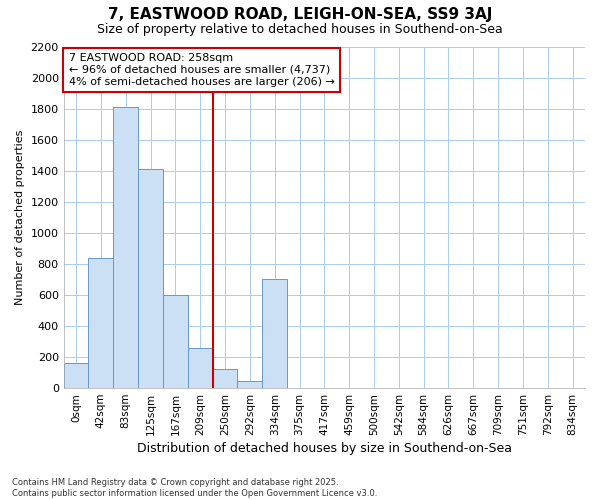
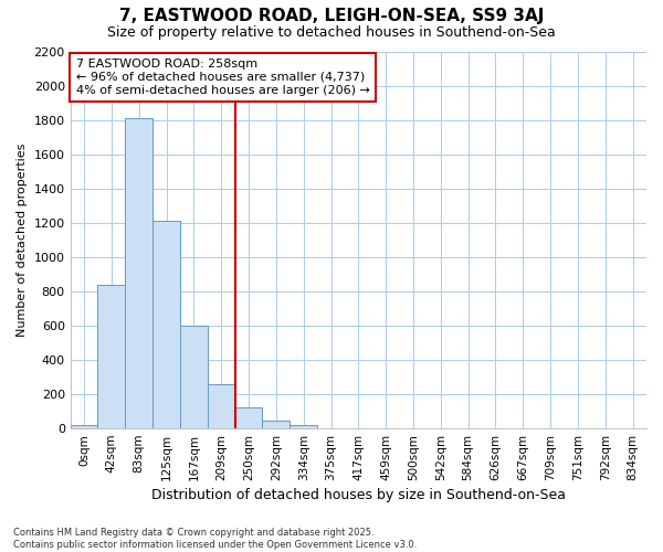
0sqm: 160 -> 20
125sqm: 1410 -> 1210
334sqm: 700 -> 20
